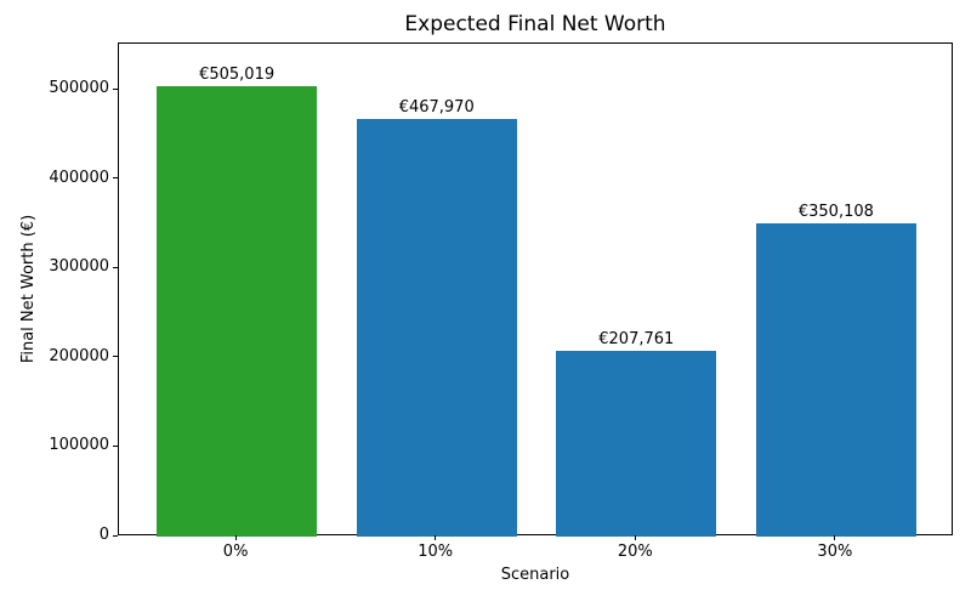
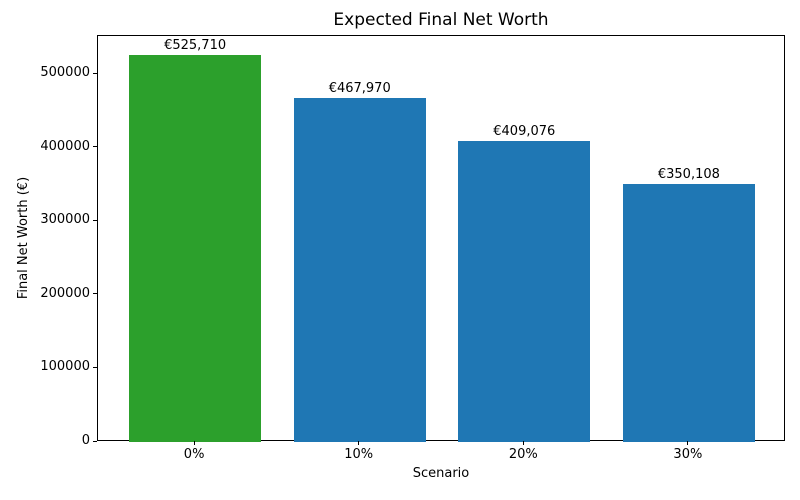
0%: €505,019 -> €525,710
20%: €207,761 -> €409,076
